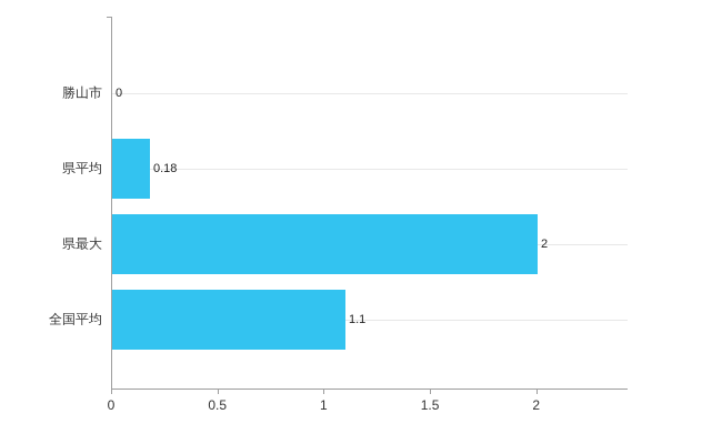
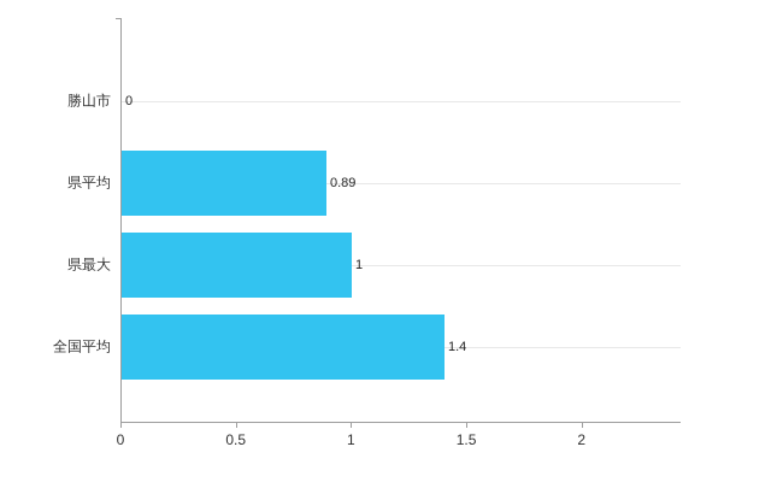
県平均: 0.18 -> 0.89
県最大: 2 -> 1
全国平均: 1.1 -> 1.4
